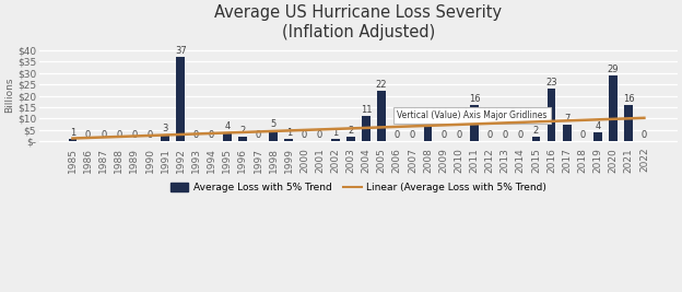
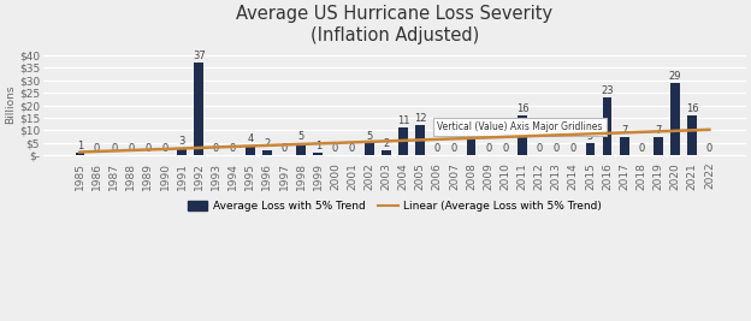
Average Loss with 5% Trend/2002: 1 -> 5
Average Loss with 5% Trend/2005: 22 -> 12
Average Loss with 5% Trend/2015: 2 -> 5
Average Loss with 5% Trend/2019: 4 -> 7
